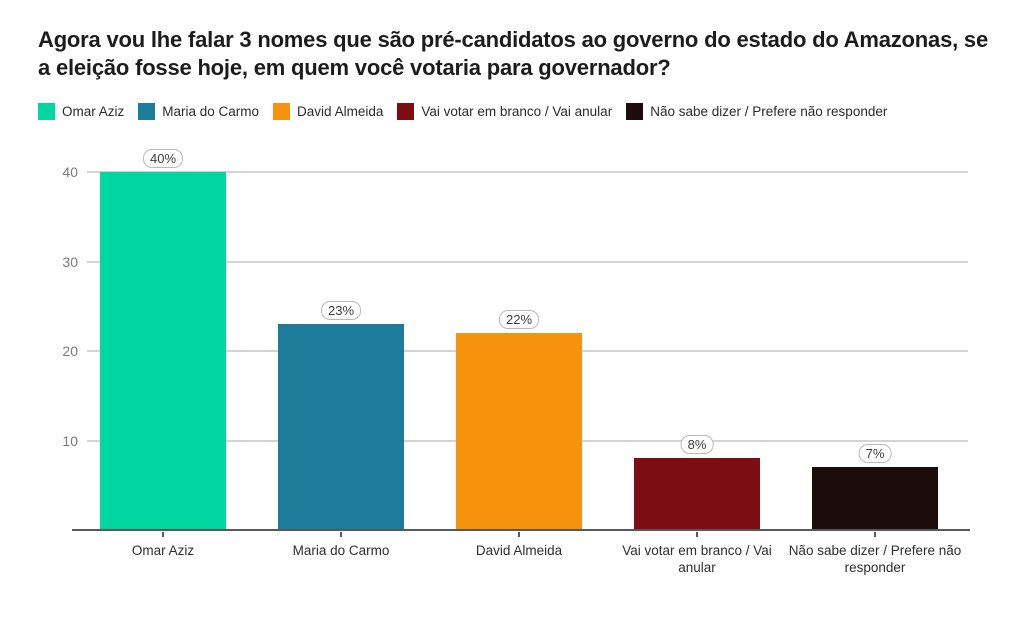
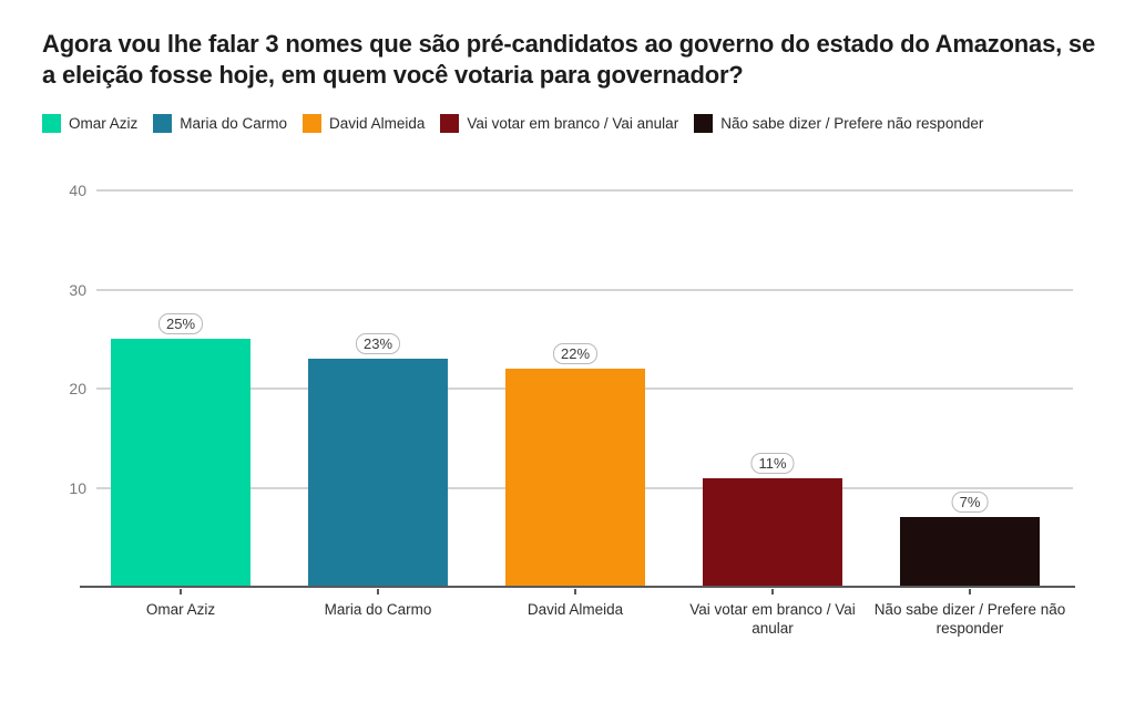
Omar Aziz: 40% -> 25%
Vai votar em branco / Vai anular: 8% -> 11%
